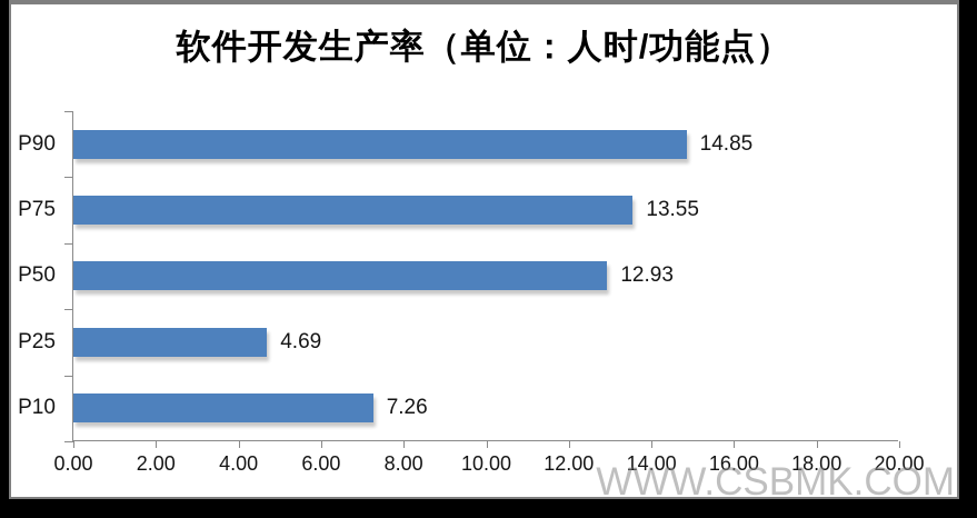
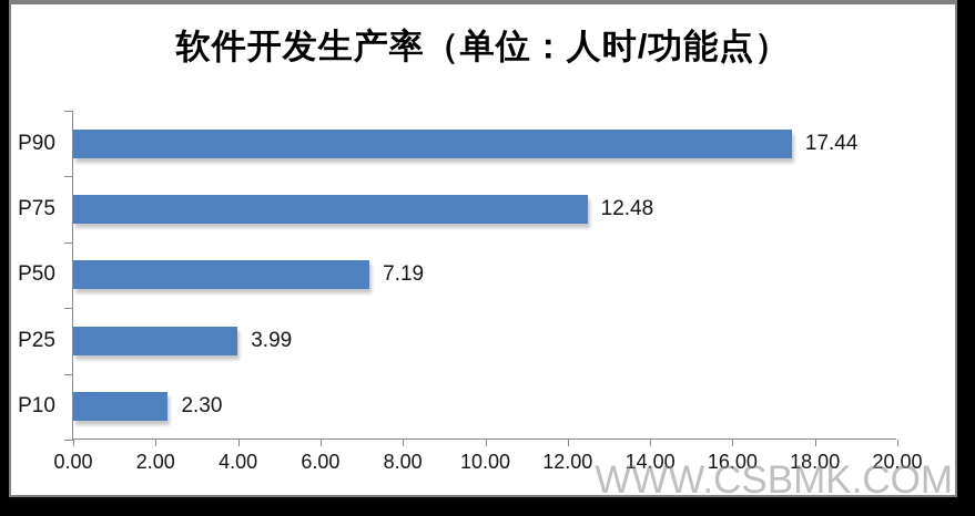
P90: 14.85 -> 17.44
P75: 13.55 -> 12.48
P50: 12.93 -> 7.19
P25: 4.69 -> 3.99
P10: 7.26 -> 2.30
